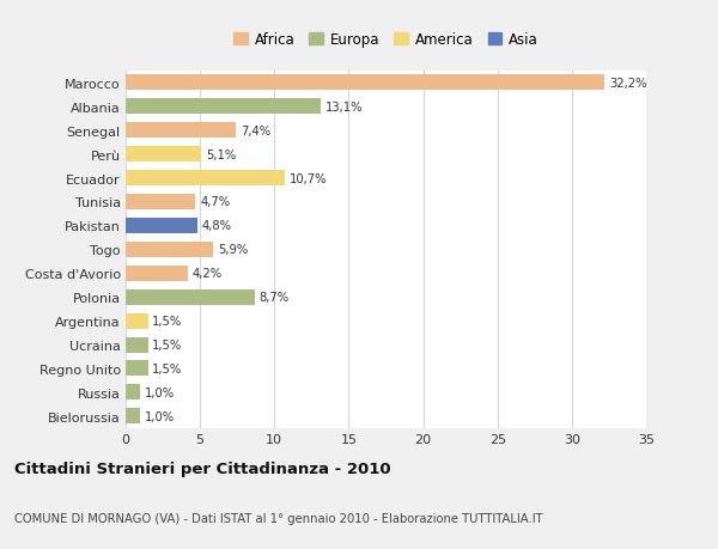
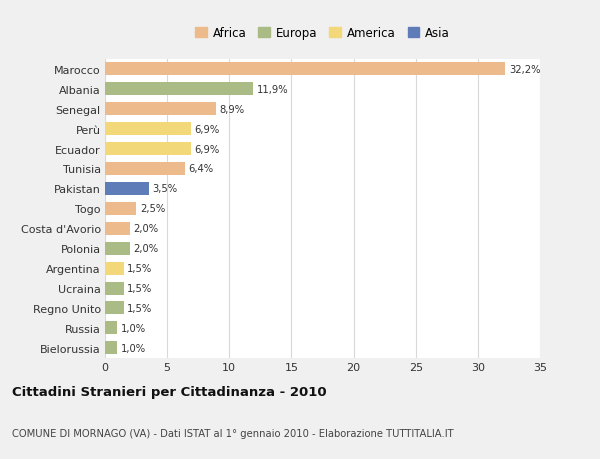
Albania: 13,1% -> 11,9%
Senegal: 7,4% -> 8,9%
Perù: 5,1% -> 6,9%
Ecuador: 10,7% -> 6,9%
Tunisia: 4,7% -> 6,4%
Pakistan: 4,8% -> 3,5%
Togo: 5,9% -> 2,5%
Costa d'Avorio: 4,2% -> 2,0%
Polonia: 8,7% -> 2,0%
